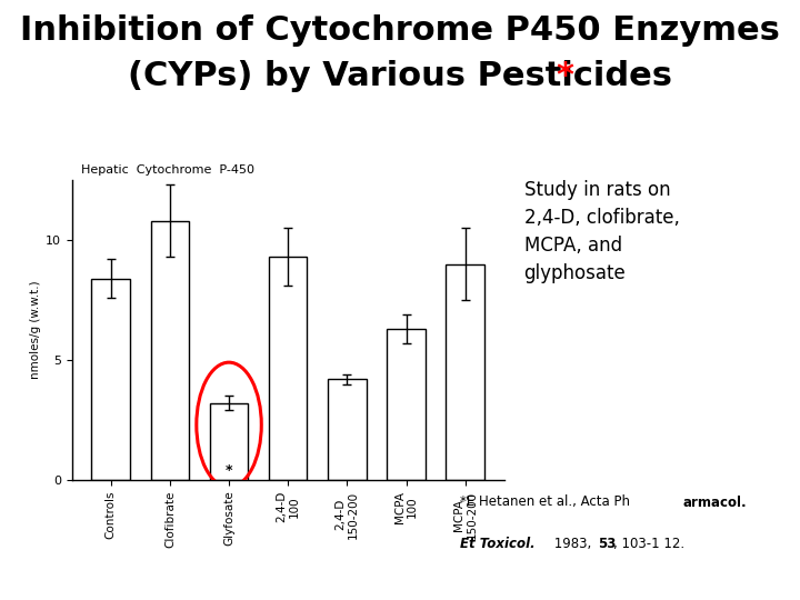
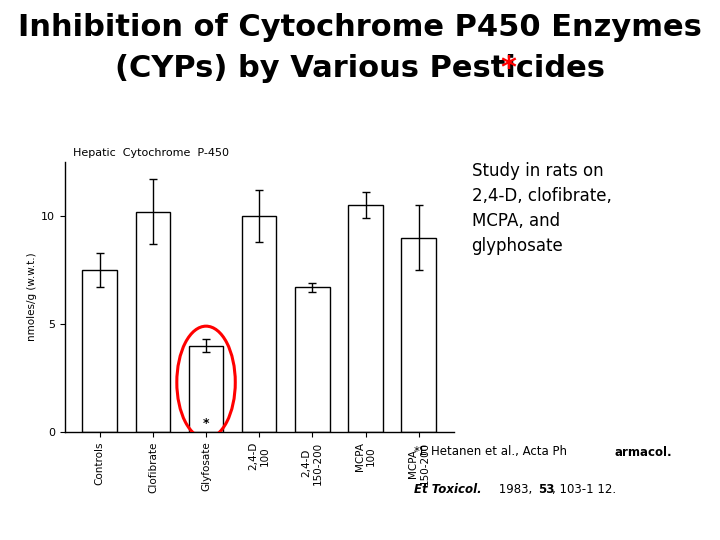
Controls: 8.4 -> 7.5
Clofibrate: 10.8 -> 10.2
Glyfosate: 3.2 -> 4.0
2,4-D 100: 9.3 -> 10.0
2,4-D 150-200: 4.2 -> 6.7
MCPA 100: 6.3 -> 10.5
